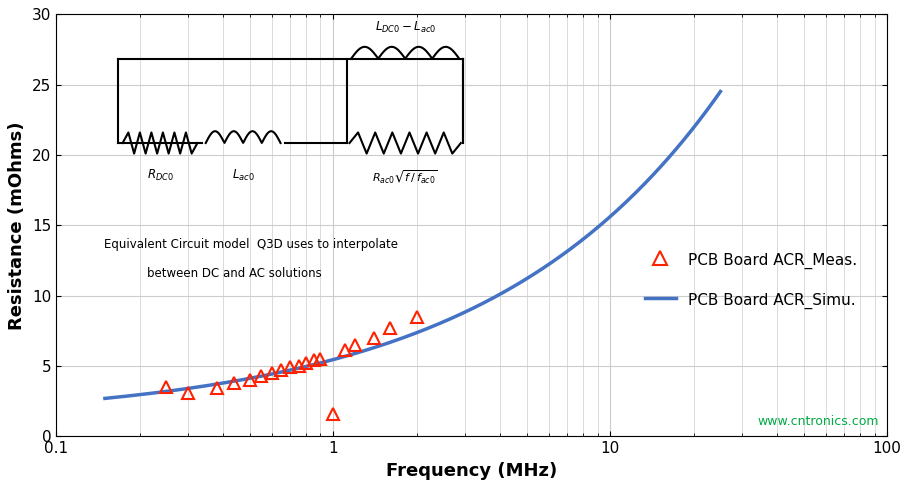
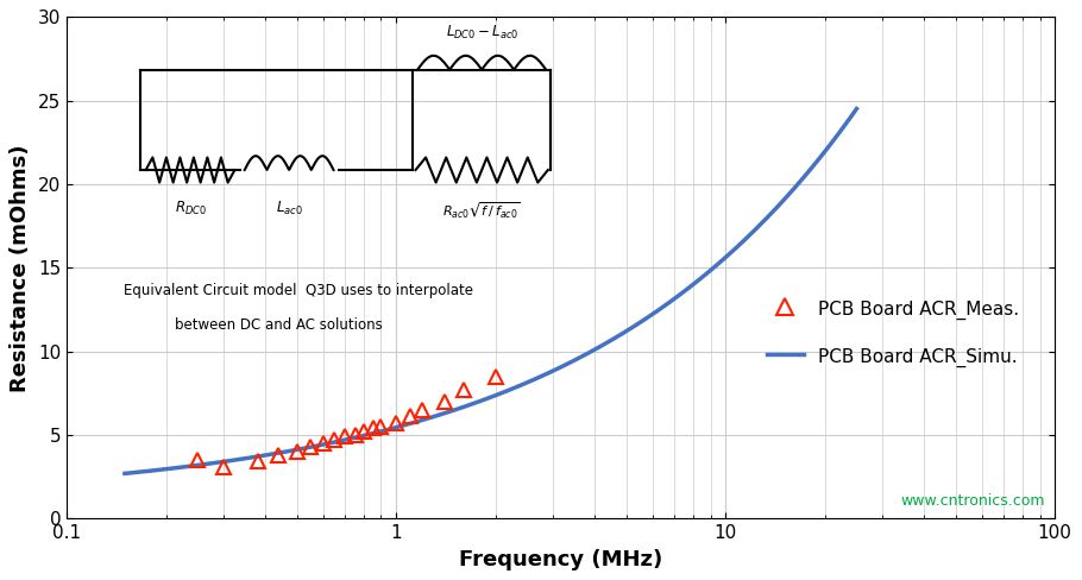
PCB Board ACR_Meas./1: 1.6 -> 5.7
